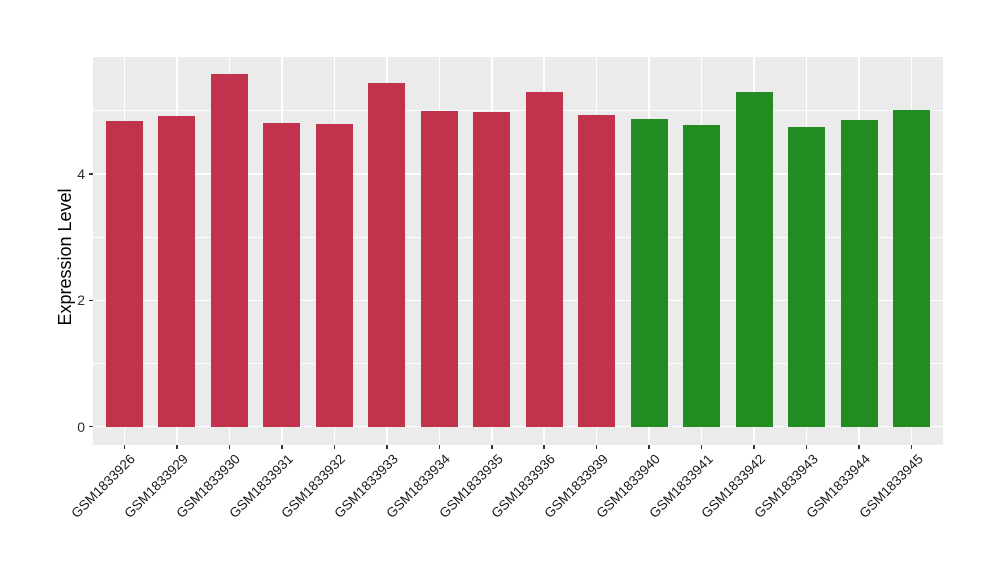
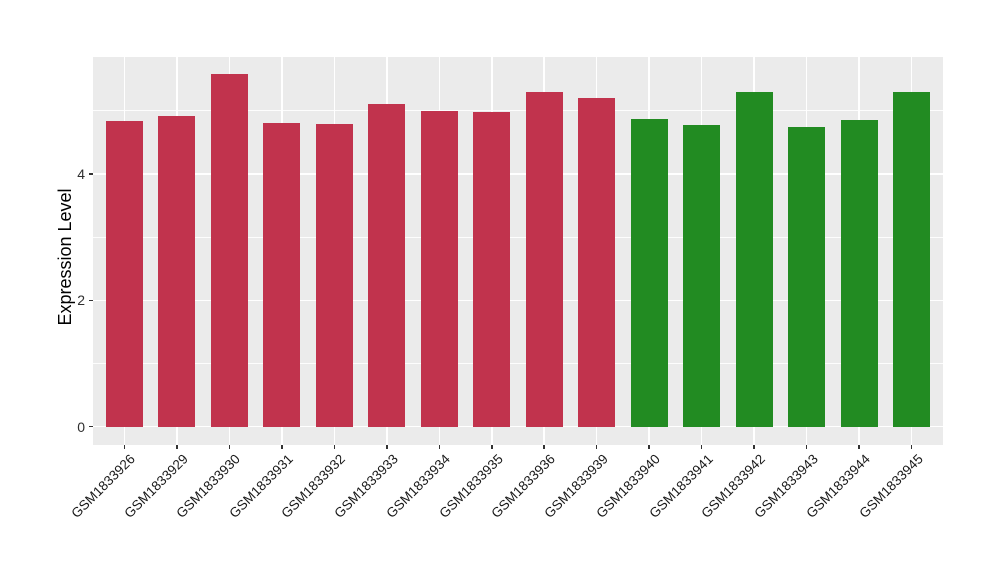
GSM1833933: 5.4 -> 5.1
GSM1833939: 4.9 -> 5.2
GSM1833945: 5.0 -> 5.3
